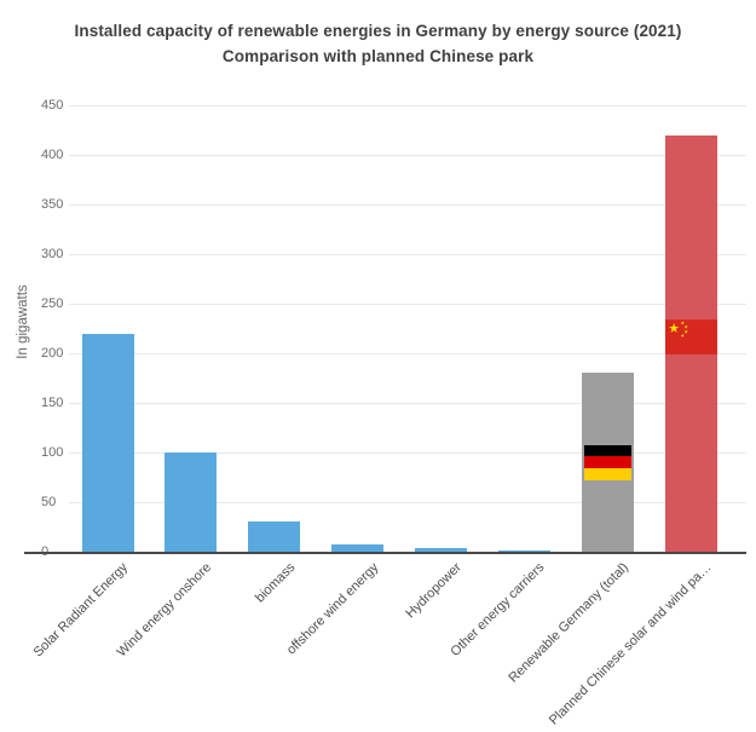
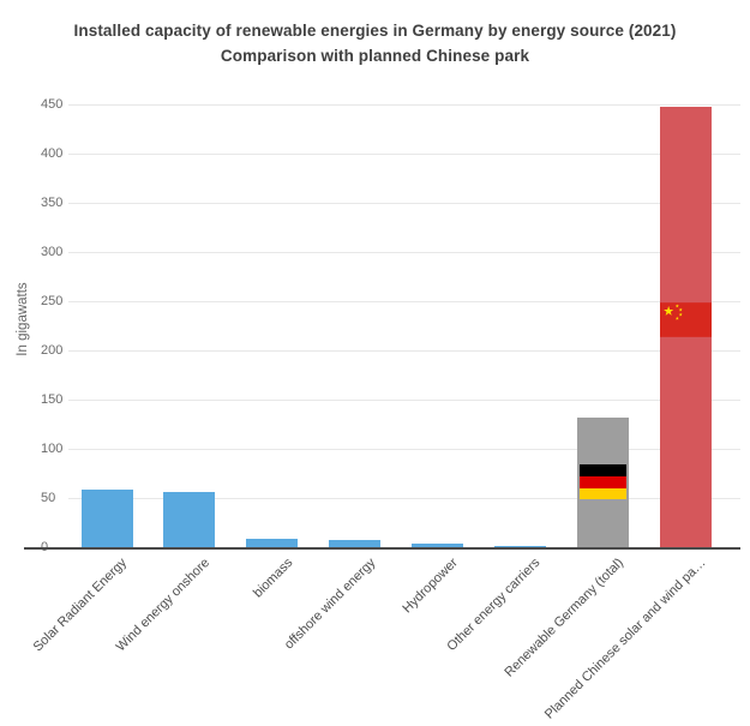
Solar Radiant Energy: 220 -> 60
Wind energy onshore: 100 -> 60
biomass: 30 -> 10
Renewable Germany (total): 180 -> 130
Planned Chinese solar and wind pa…: 420 -> 450
